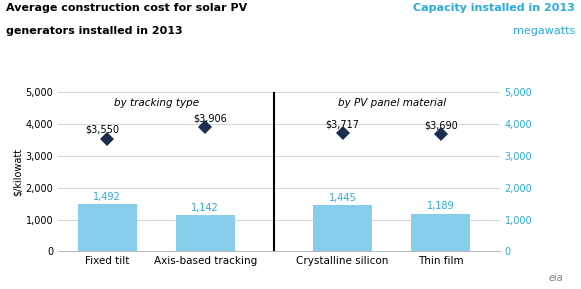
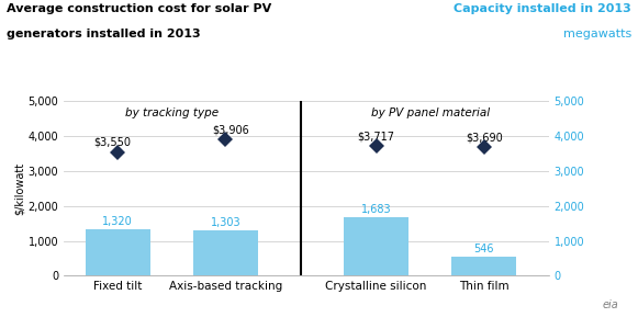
Fixed tilt: 1,492 -> 1,320
Axis-based tracking: 1,142 -> 1,303
Crystalline silicon: 1,445 -> 1,683
Thin film: 1,189 -> 546
